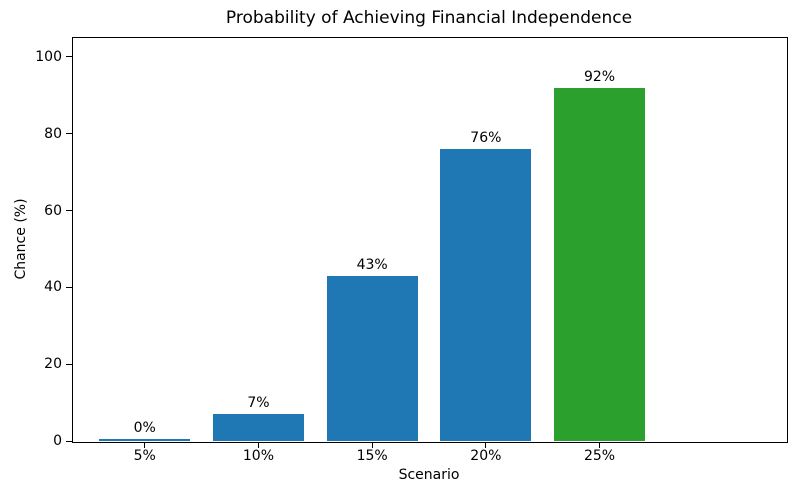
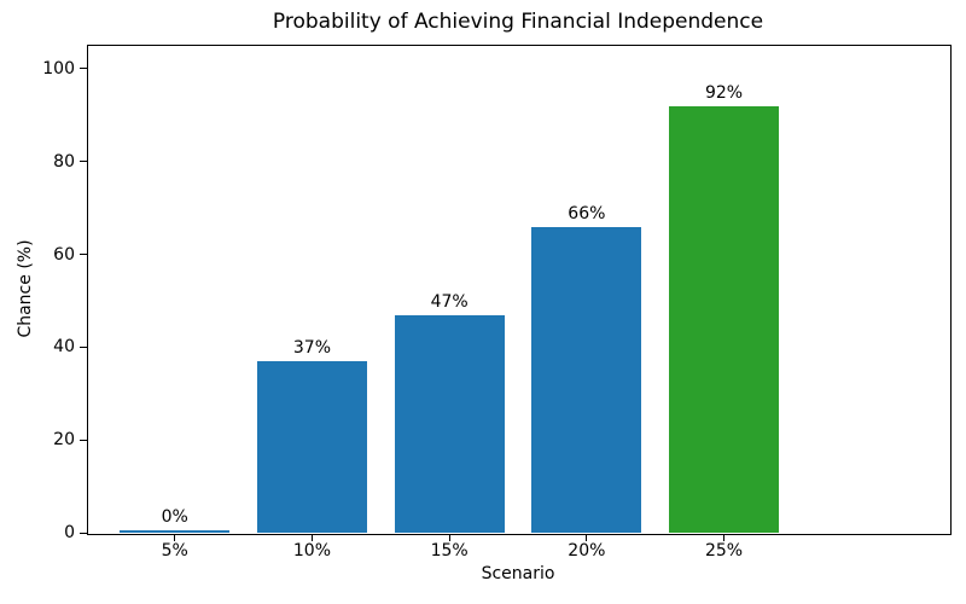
10%: 7% -> 37%
15%: 43% -> 47%
20%: 76% -> 66%
